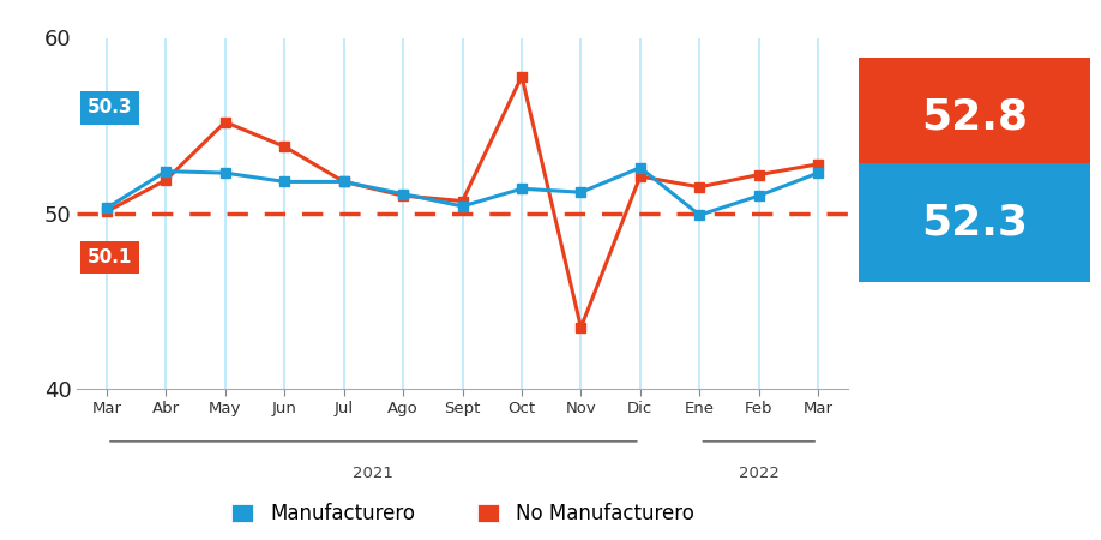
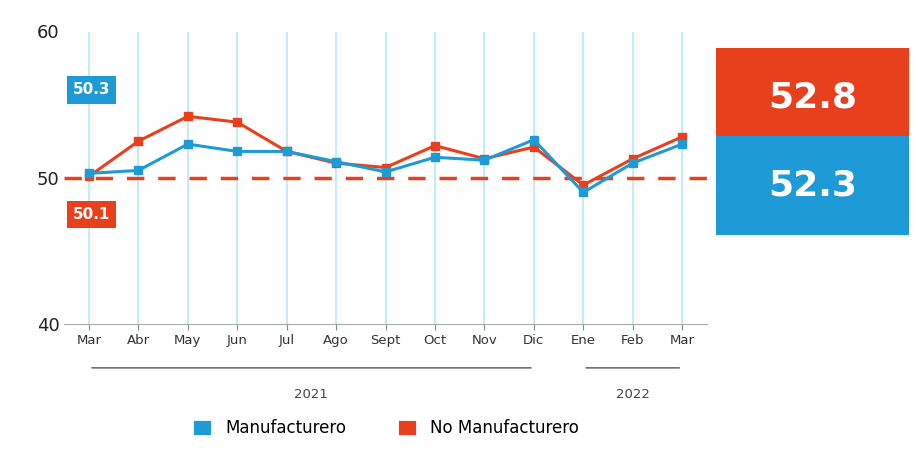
Manufacturero/Abr: 52.4 -> 50.5
No Manufacturero/Abr: 51.9 -> 52.5
No Manufacturero/May: 55.2 -> 54.2
No Manufacturero/Oct: 57.8 -> 52.2
No Manufacturero/Nov: 43.5 -> 51.3
Manufacturero/Ene: 49.9 -> 49.0
No Manufacturero/Ene: 51.5 -> 49.5
No Manufacturero/Feb: 52.2 -> 51.3
